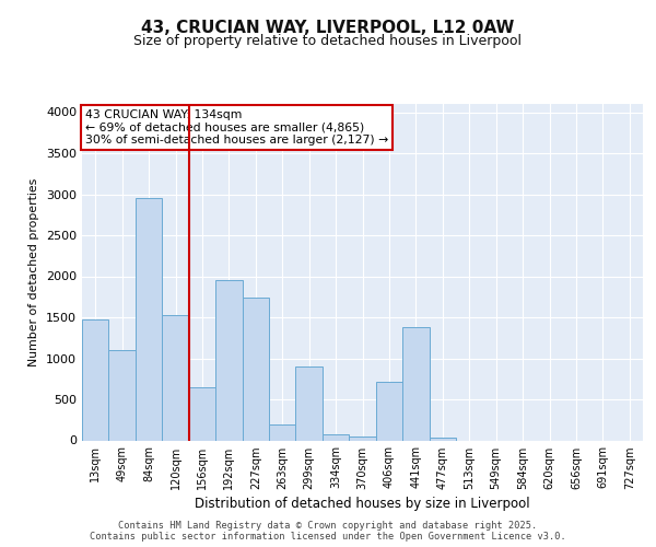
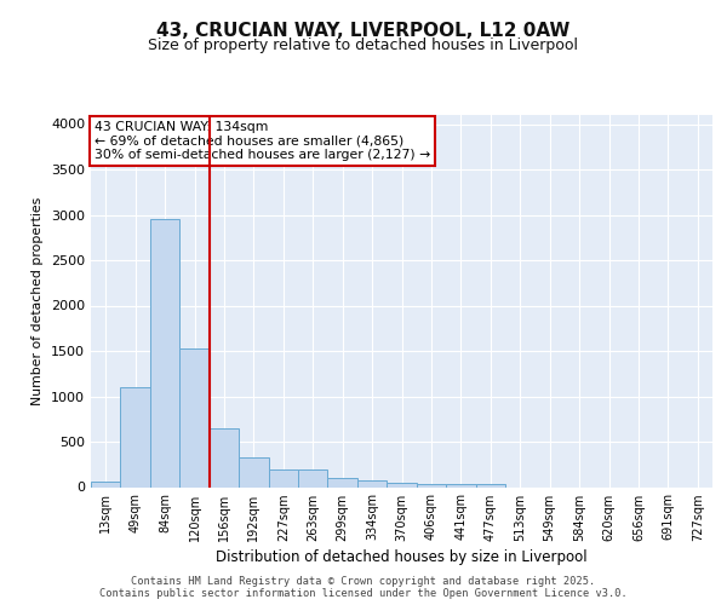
13sqm: 1480 -> 60
192sqm: 1960 -> 330
227sqm: 1740 -> 190
299sqm: 900 -> 100
406sqm: 720 -> 40
441sqm: 1380 -> 40
